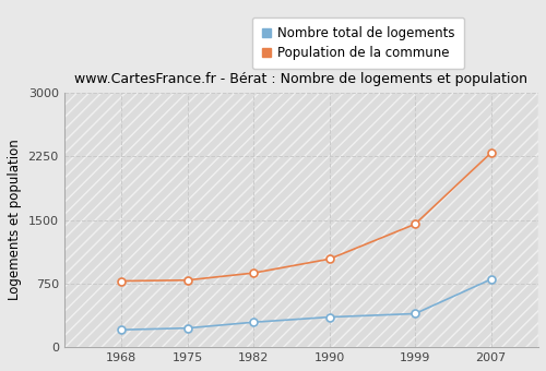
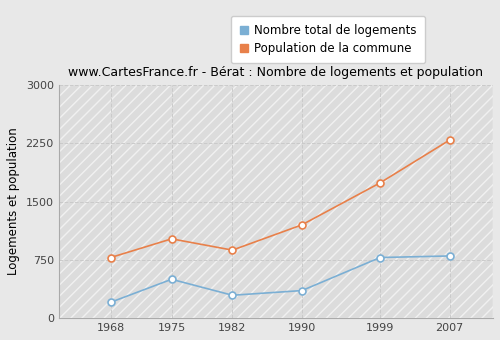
Nombre total de logements/1975: 220 -> 500
Population de la commune/1975: 790 -> 1020
Population de la commune/1990: 1040 -> 1200
Nombre total de logements/1999: 400 -> 780
Population de la commune/1999: 1450 -> 1740
